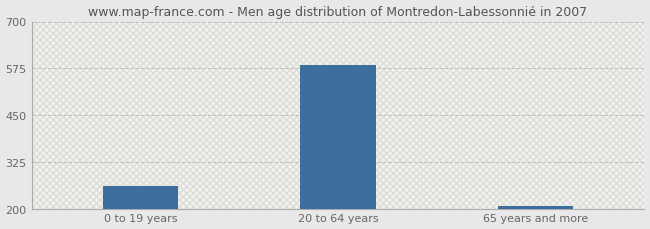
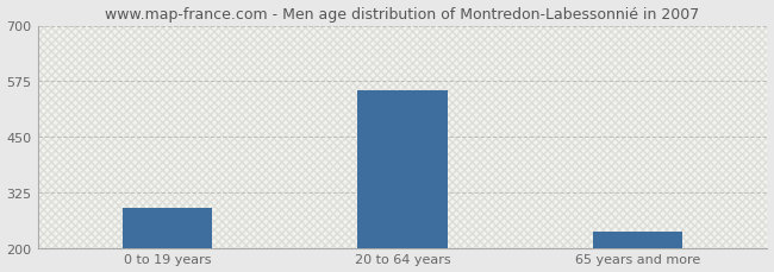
0 to 19 years: 261 -> 290
20 to 64 years: 585 -> 555
65 years and more: 207 -> 235
